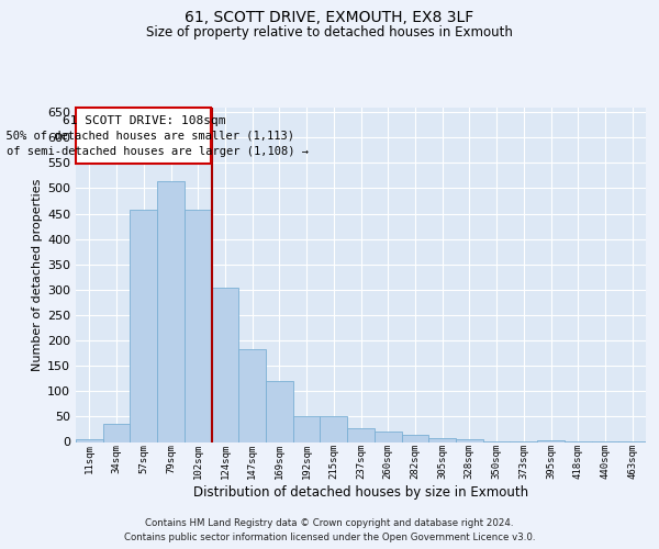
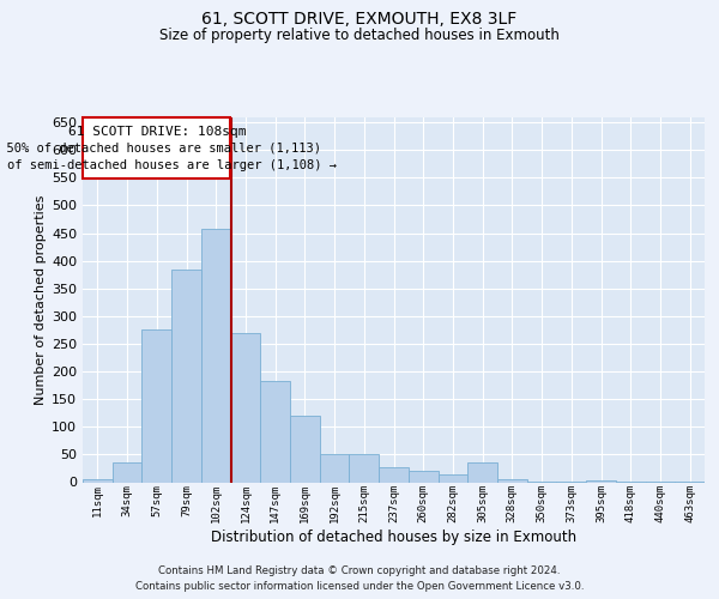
57sqm: 458 -> 275
79sqm: 515 -> 385
124sqm: 305 -> 270
305sqm: 8 -> 35
